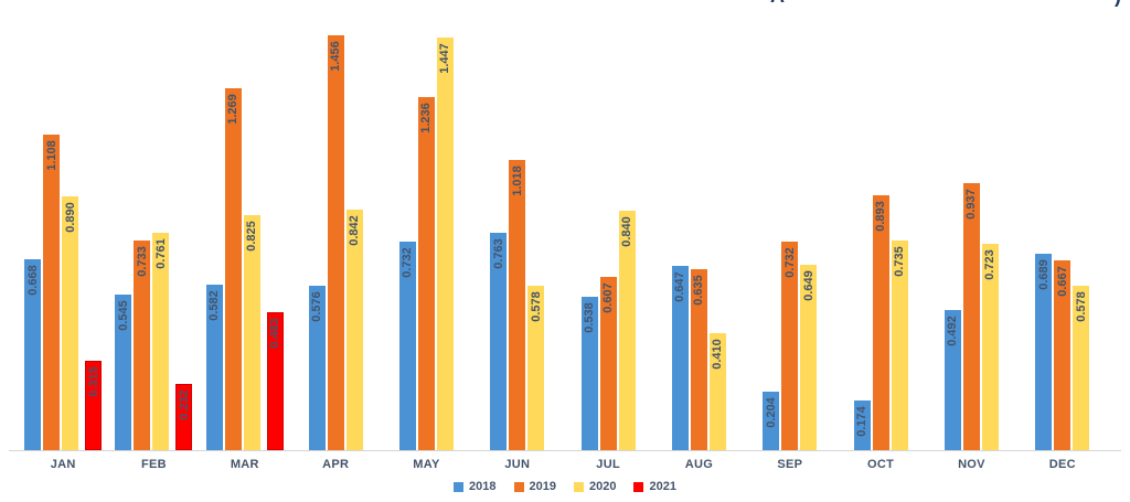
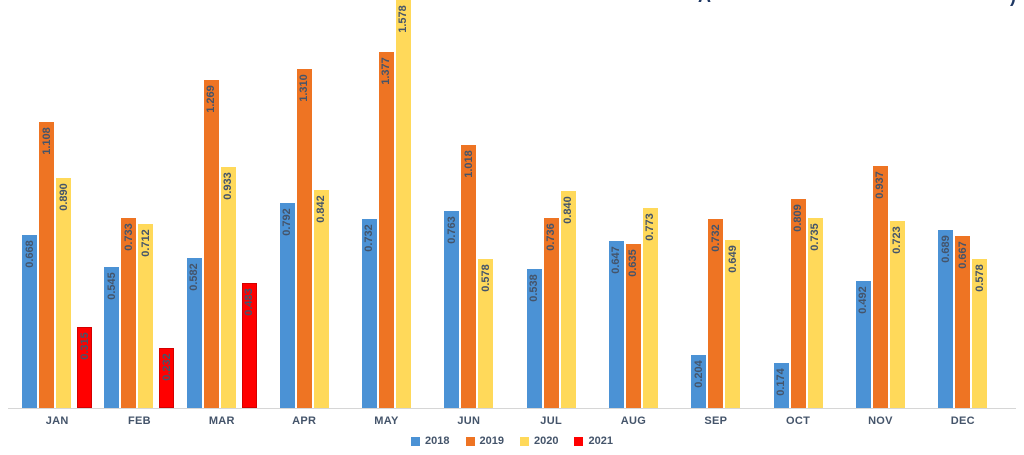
2020/FEB: 0.761 -> 0.712
2020/MAR: 0.825 -> 0.933
2018/APR: 0.576 -> 0.792
2019/APR: 1.456 -> 1.310
2019/MAY: 1.236 -> 1.377
2020/MAY: 1.447 -> 1.578
2019/JUL: 0.607 -> 0.736
2020/AUG: 0.410 -> 0.773
2019/OCT: 0.893 -> 0.809
